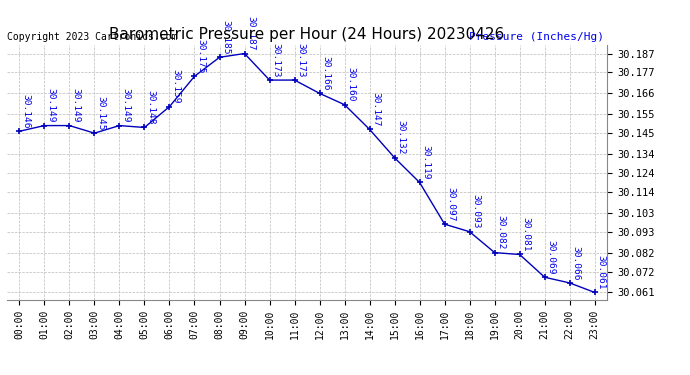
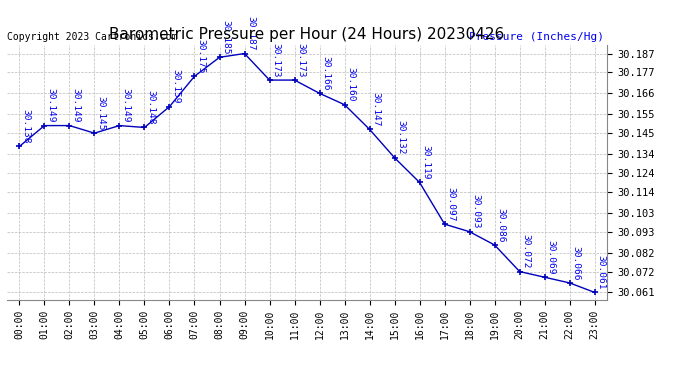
00:00: 30.146 -> 30.138
19:00: 30.082 -> 30.086
20:00: 30.081 -> 30.072
